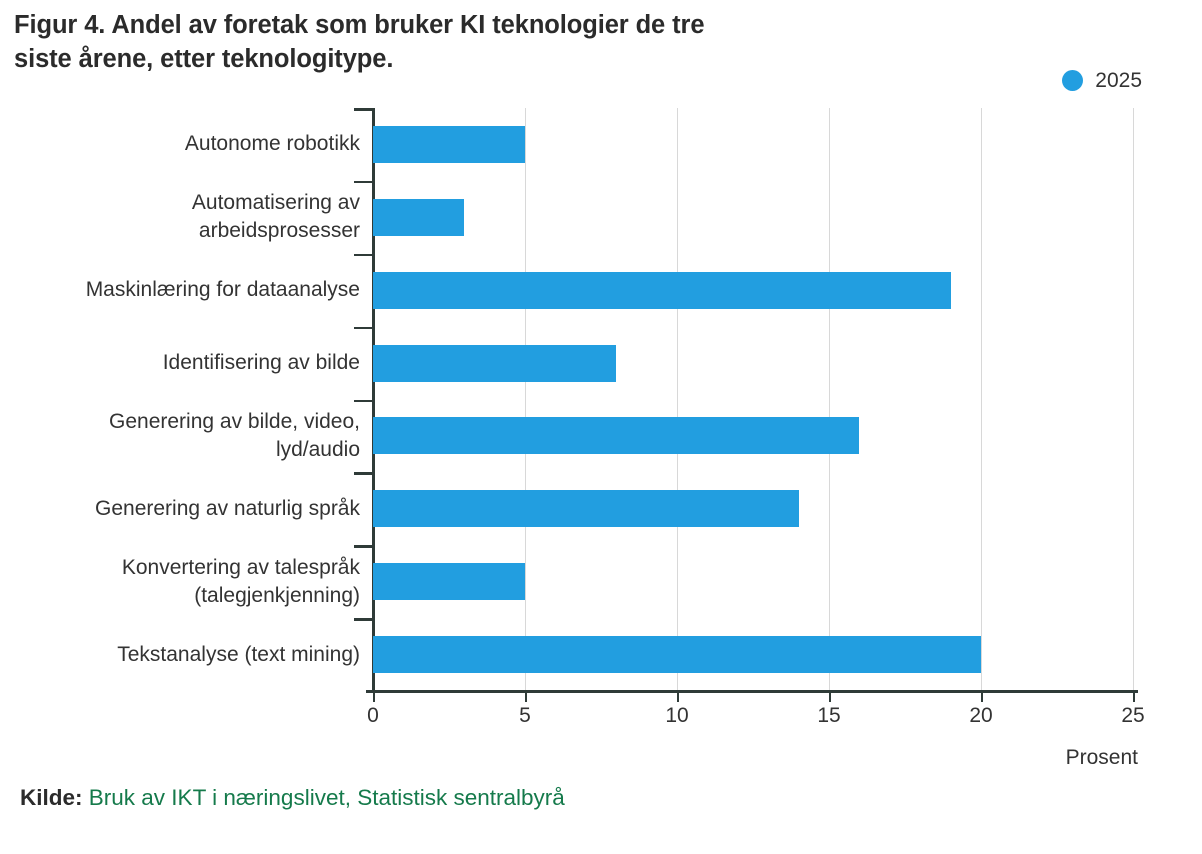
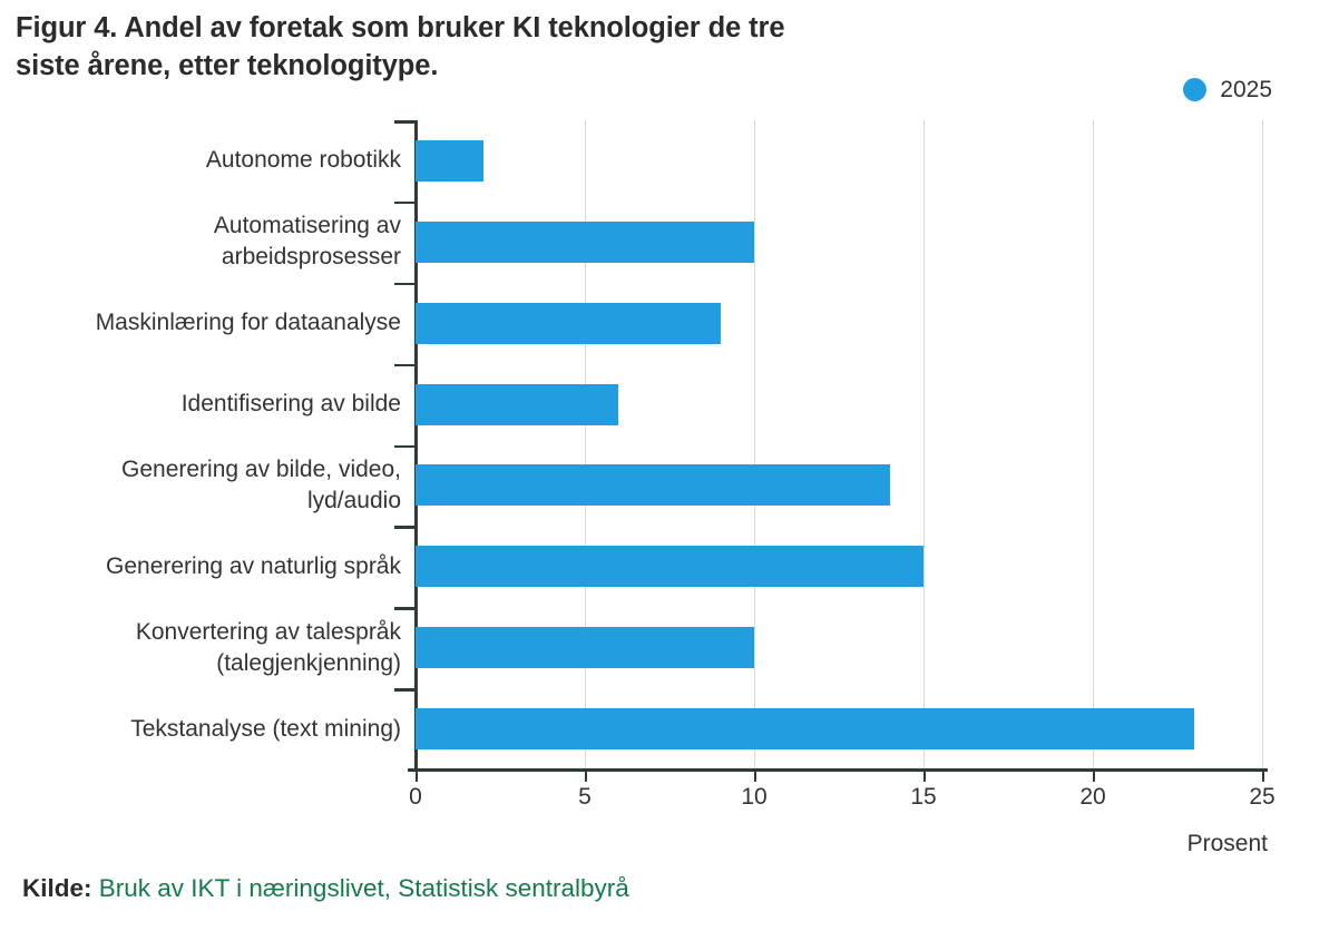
Autonome robotikk: 5 -> 2
Automatisering av arbeidsprosesser: 3 -> 10
Maskinlæring for dataanalyse: 19 -> 9
Identifisering av bilde: 8 -> 6
Generering av bilde, video, lyd/audio: 16 -> 14
Generering av naturlig språk: 14 -> 15
Konvertering av talespråk (talegjenkjenning): 5 -> 10
Tekstanalyse (text mining): 20 -> 23
